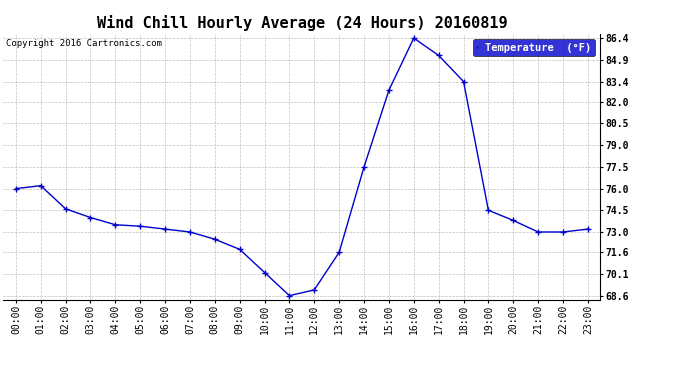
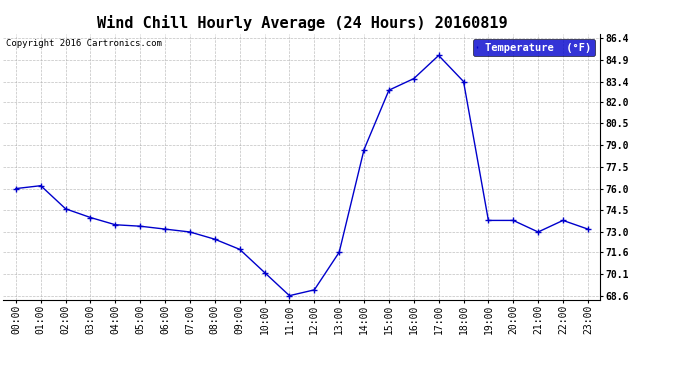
14:00: 77.5 -> 78.7
16:00: 86.4 -> 83.6
19:00: 74.5 -> 73.8
22:00: 73.0 -> 73.8
